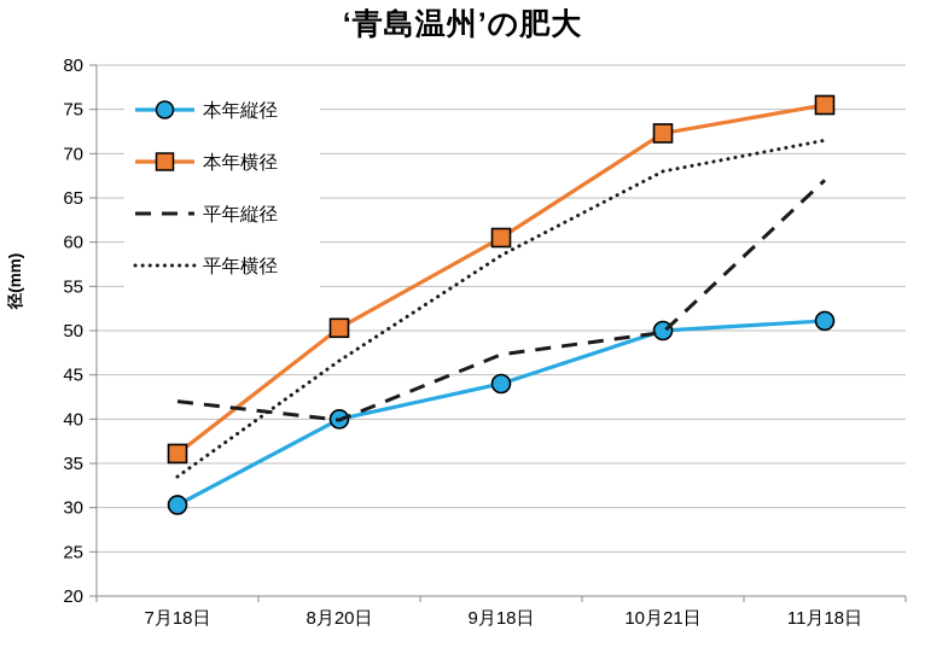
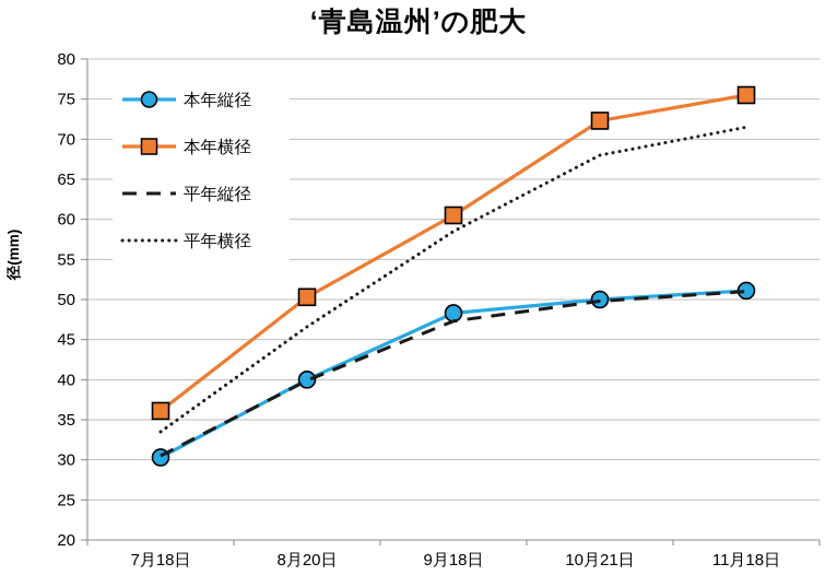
平年縦径/7月18日: 42 -> 30
本年縦径/9月18日: 44 -> 48
平年縦径/11月18日: 67 -> 51
